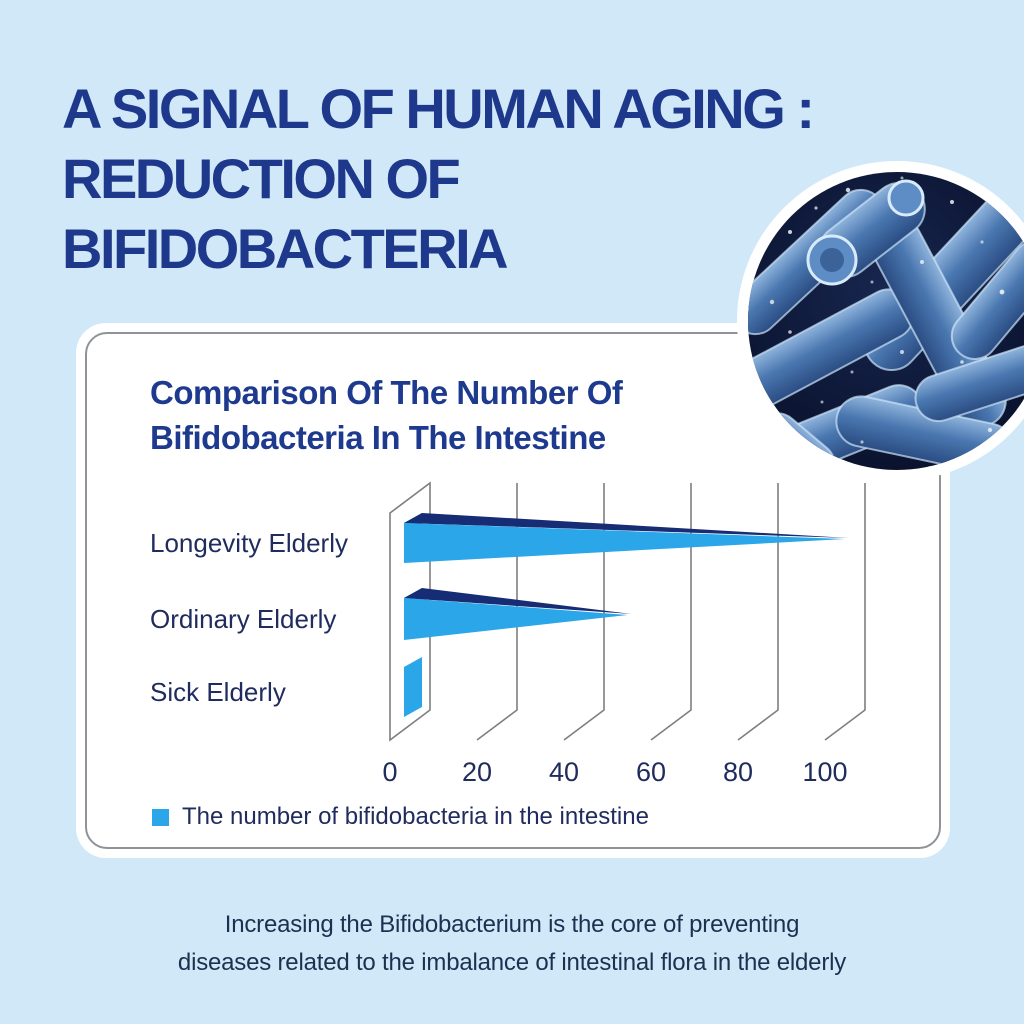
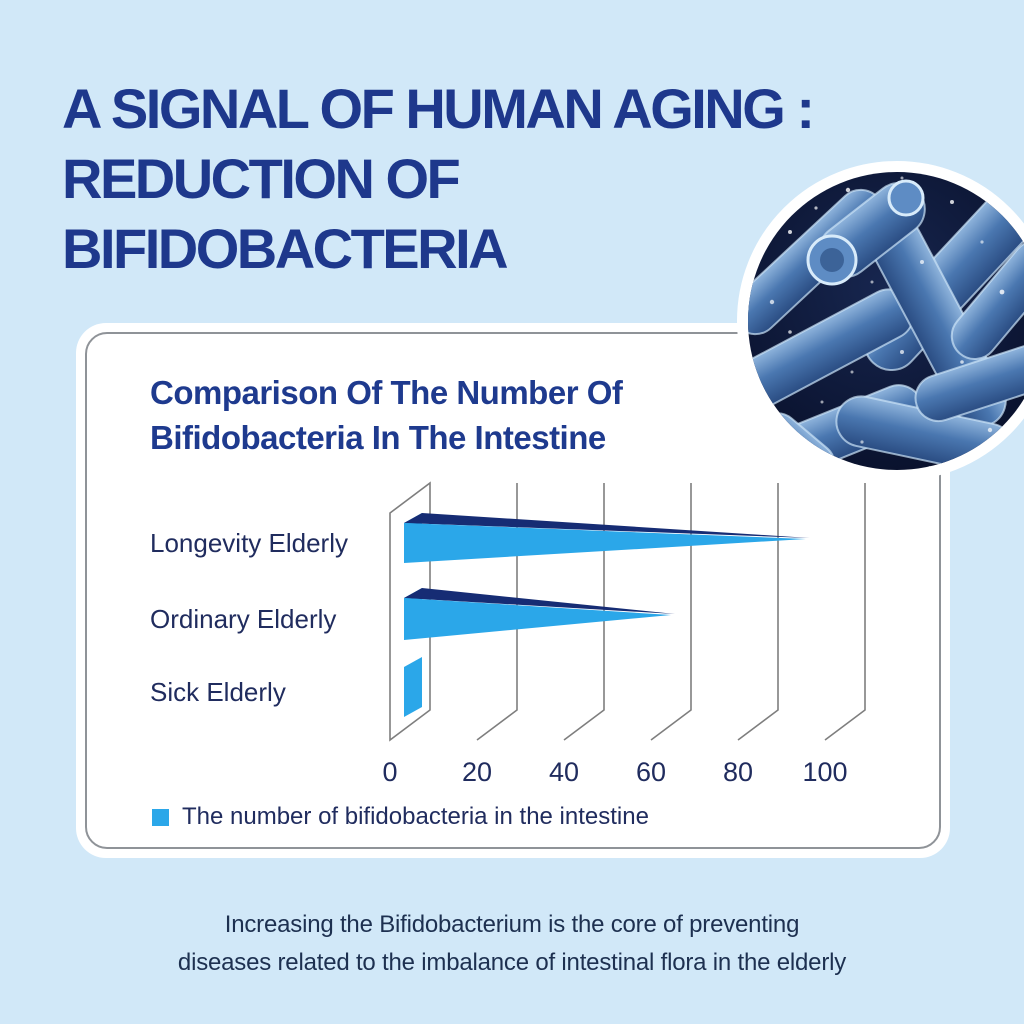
Longevity Elderly: 100 -> 91
Ordinary Elderly: 50 -> 60
